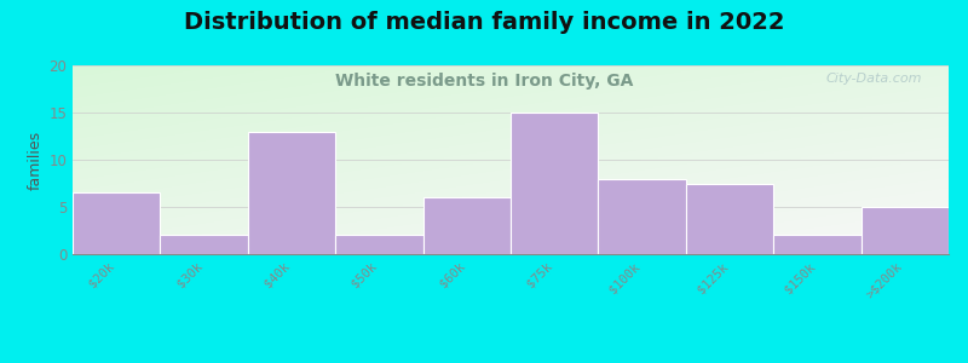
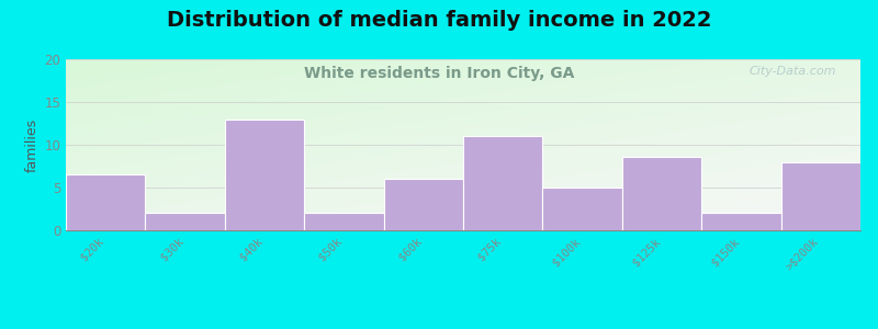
$75k: 15.0 -> 11.0
$100k: 8.0 -> 5.0
$125k: 7.5 -> 8.6
>$200k: 5.0 -> 8.0
